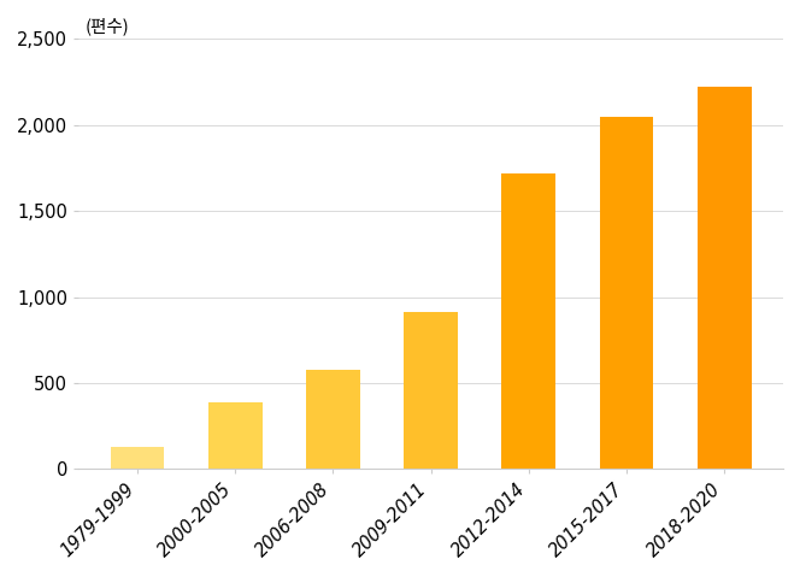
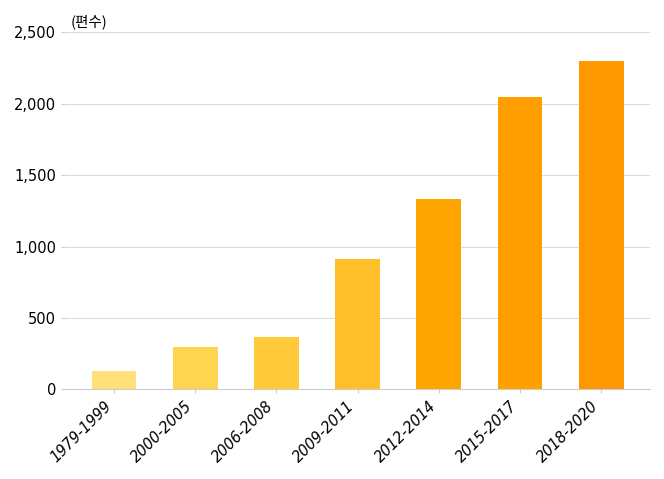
2000-2005: 390 -> 300
2006-2008: 580 -> 370
2012-2014: 1,720 -> 1,330
2018-2020: 2,220 -> 2,300
